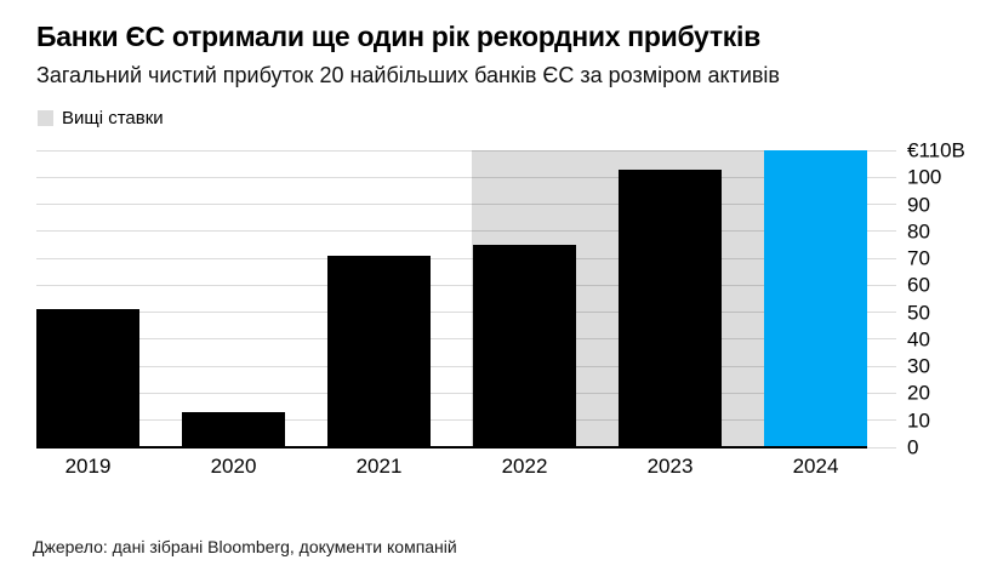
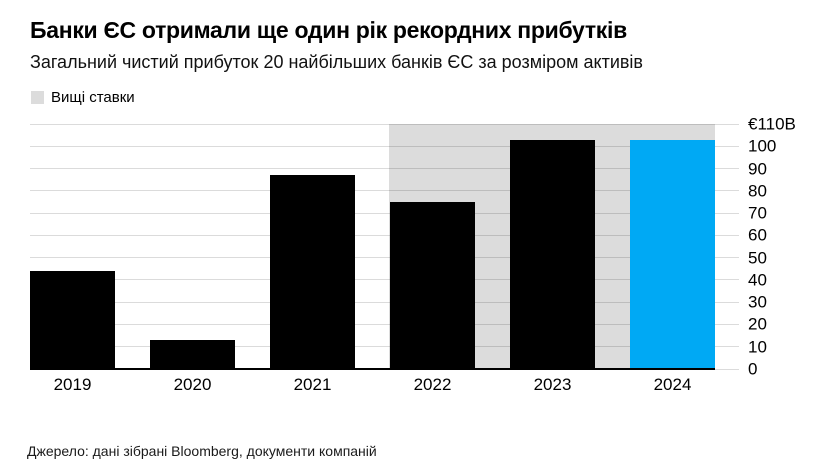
2019: €51B -> €44B
2021: €71B -> €87B
2024: €110B -> €103B
